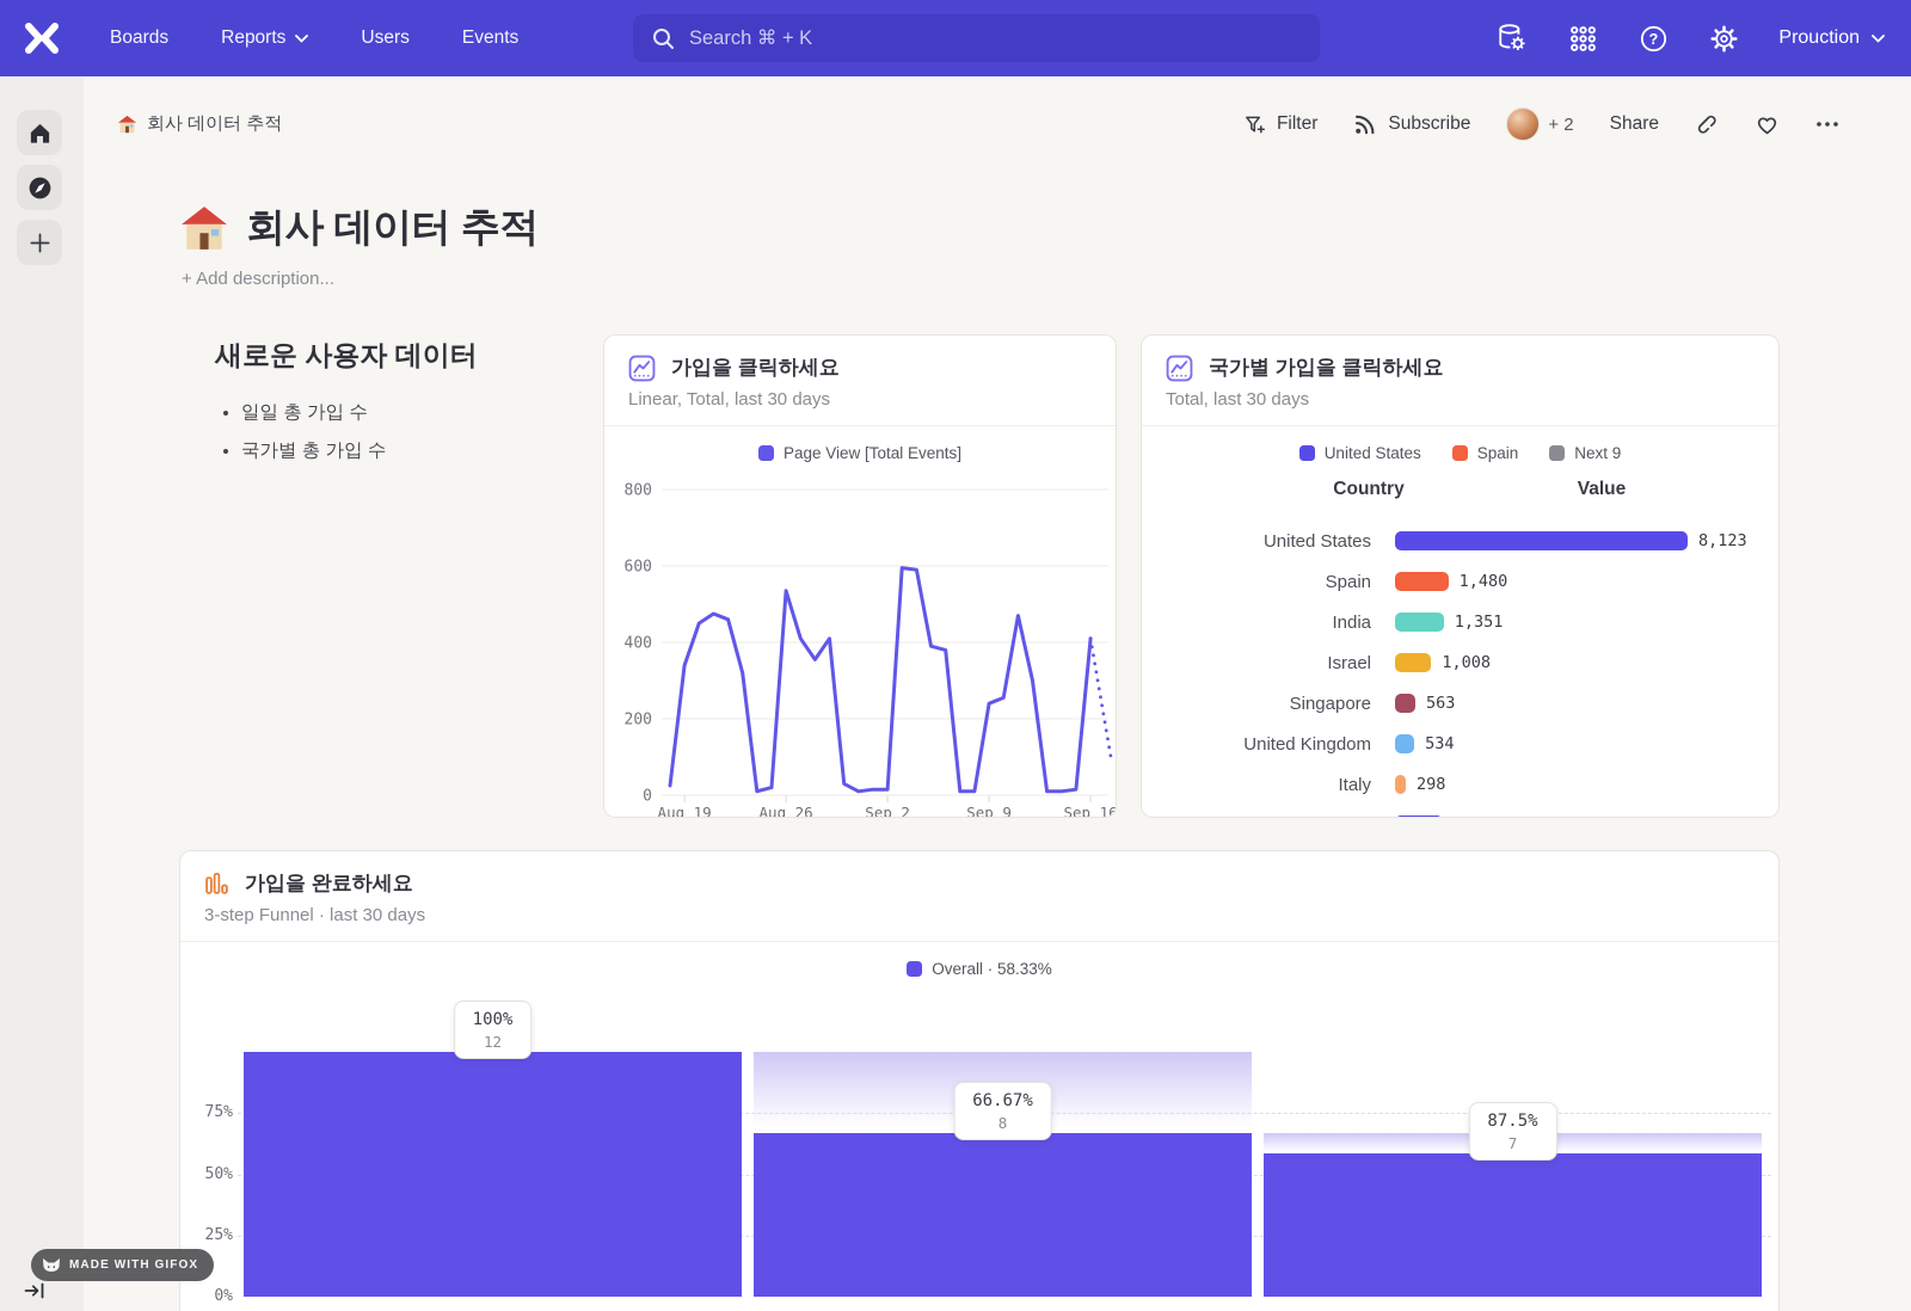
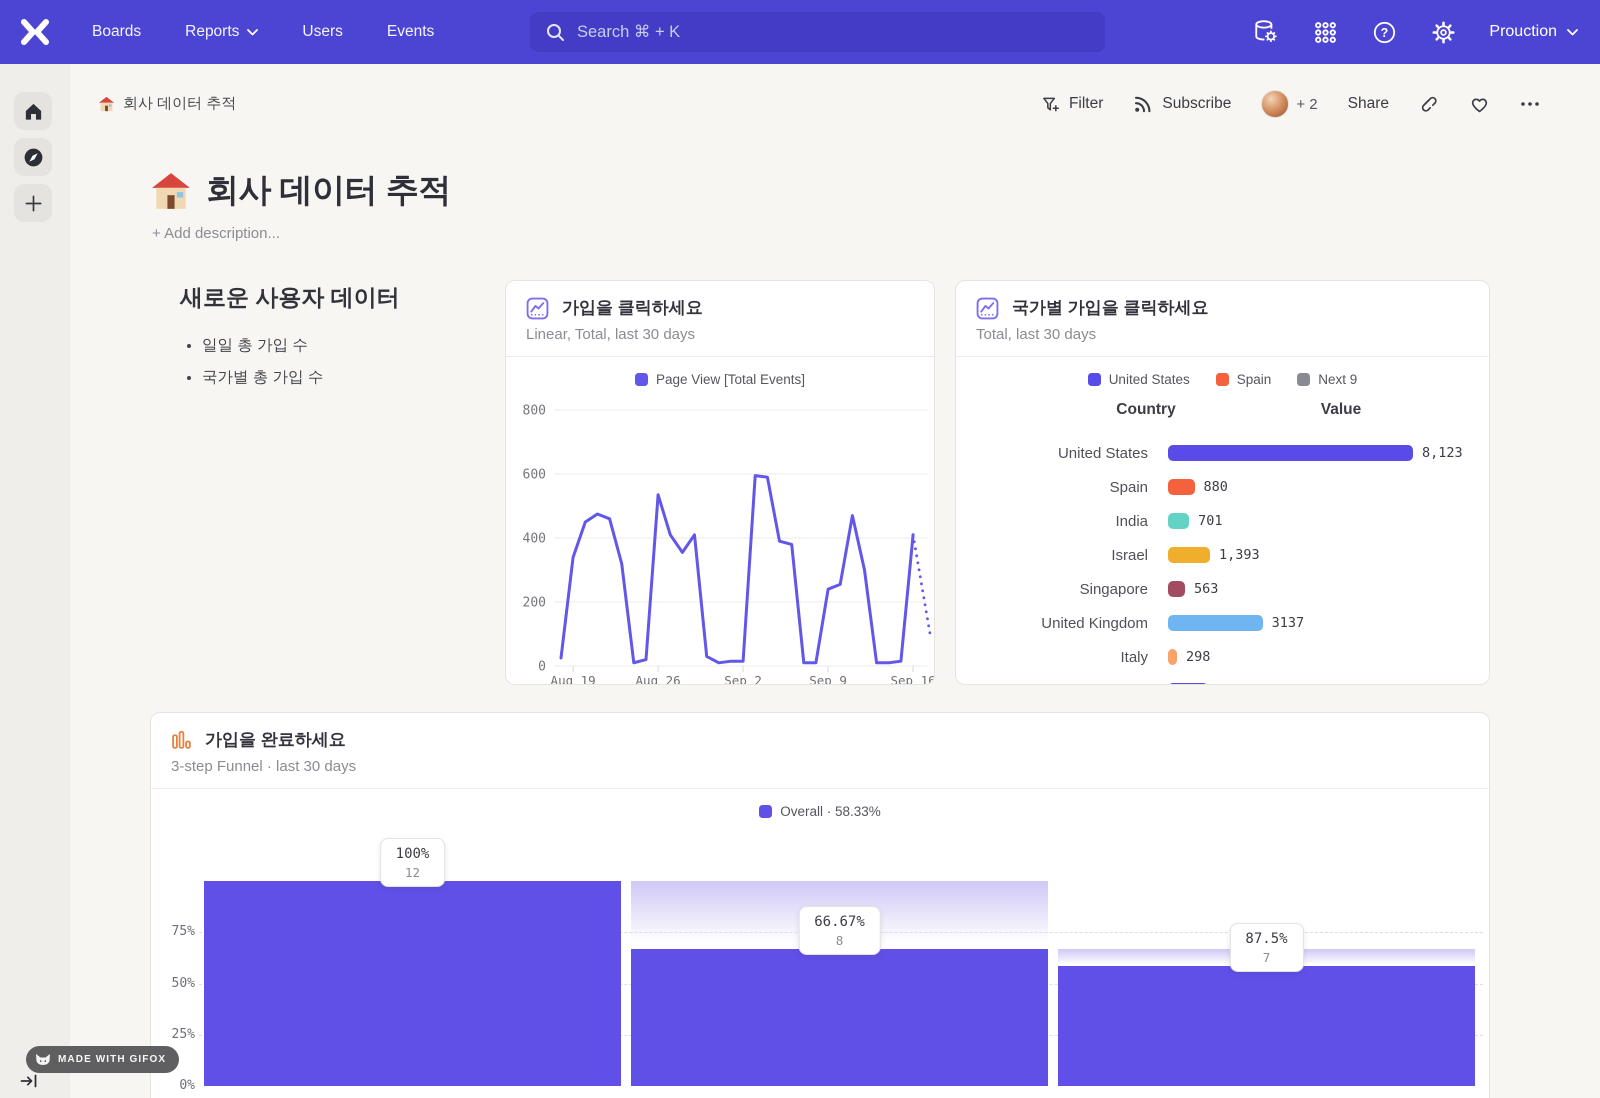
국가별 가입을 클릭하세요/Spain: 1,480 -> 880
국가별 가입을 클릭하세요/India: 1,351 -> 701
국가별 가입을 클릭하세요/Israel: 1,008 -> 1,393
국가별 가입을 클릭하세요/United Kingdom: 534 -> 3137
